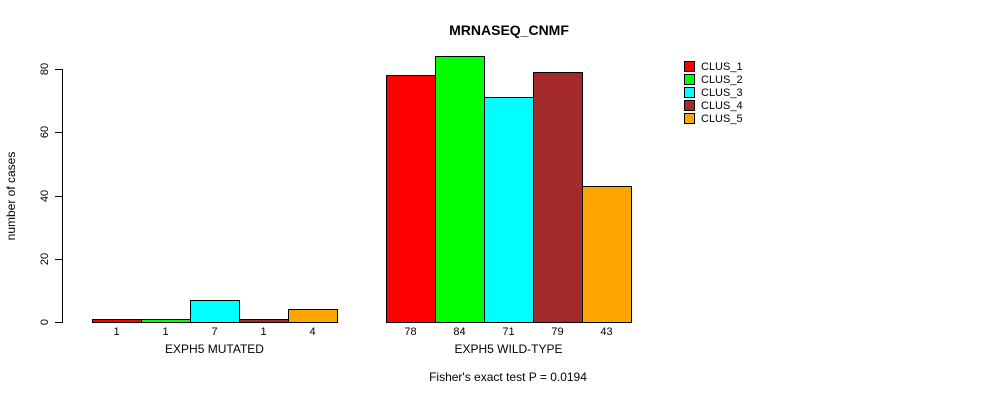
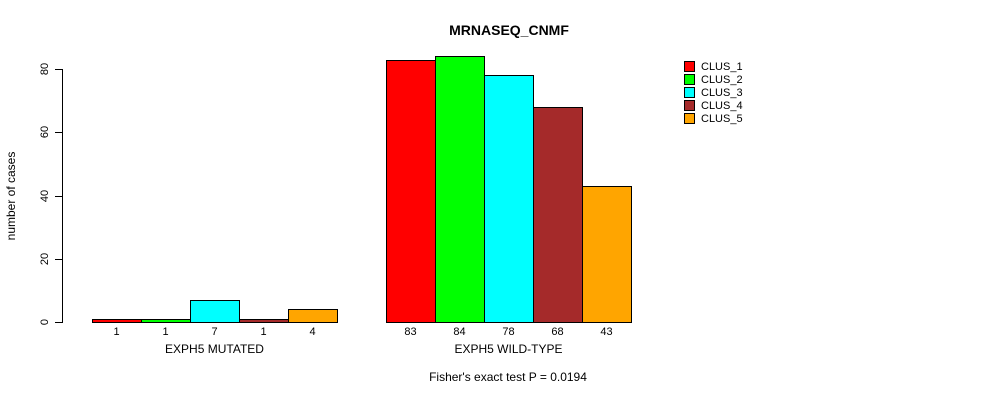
CLUS_1/EXPH5 WILD-TYPE: 78 -> 83
CLUS_3/EXPH5 WILD-TYPE: 71 -> 78
CLUS_4/EXPH5 WILD-TYPE: 79 -> 68
